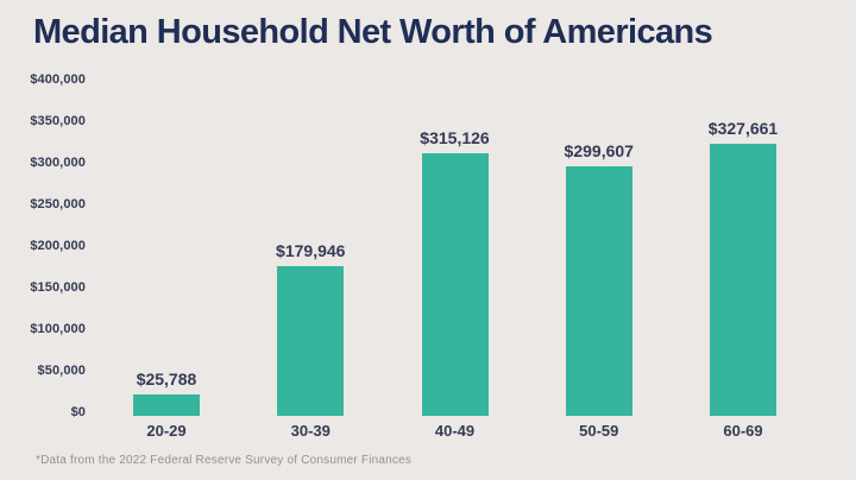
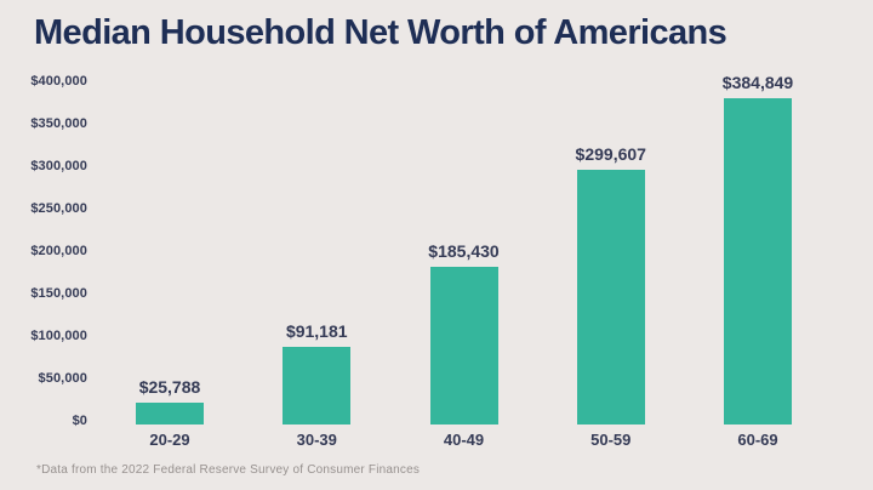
30-39: $179,946 -> $91,181
40-49: $315,126 -> $185,430
60-69: $327,661 -> $384,849
